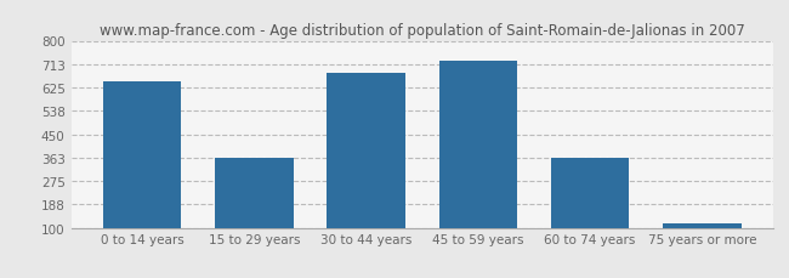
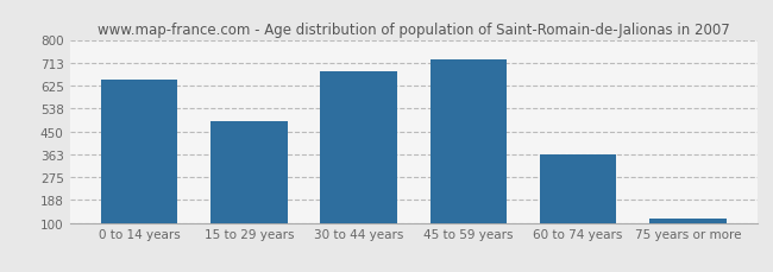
15 to 29 years: 360 -> 490
